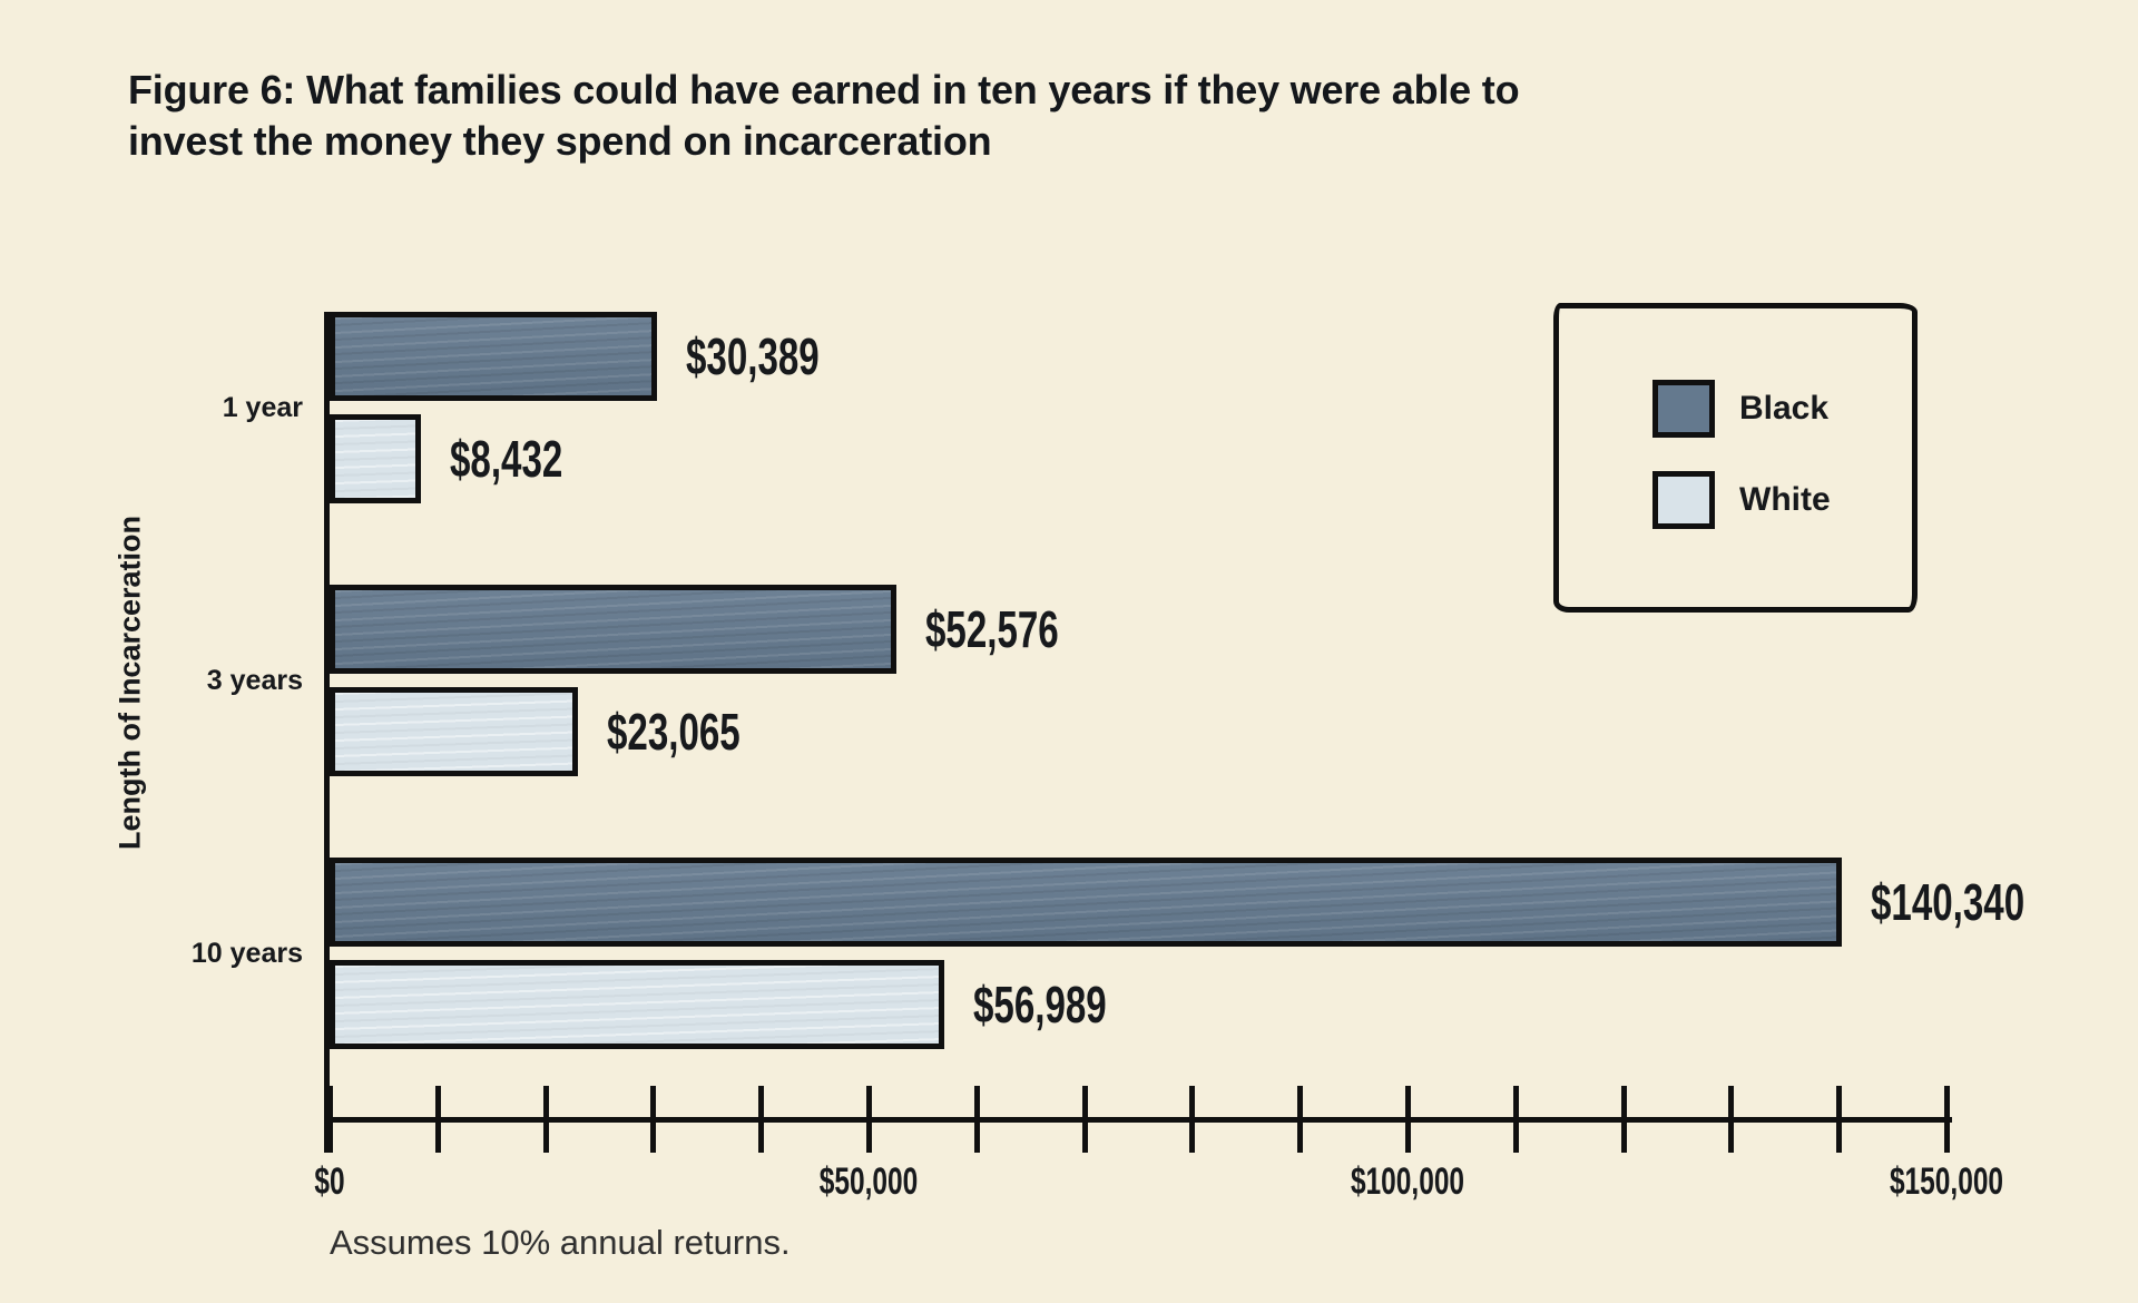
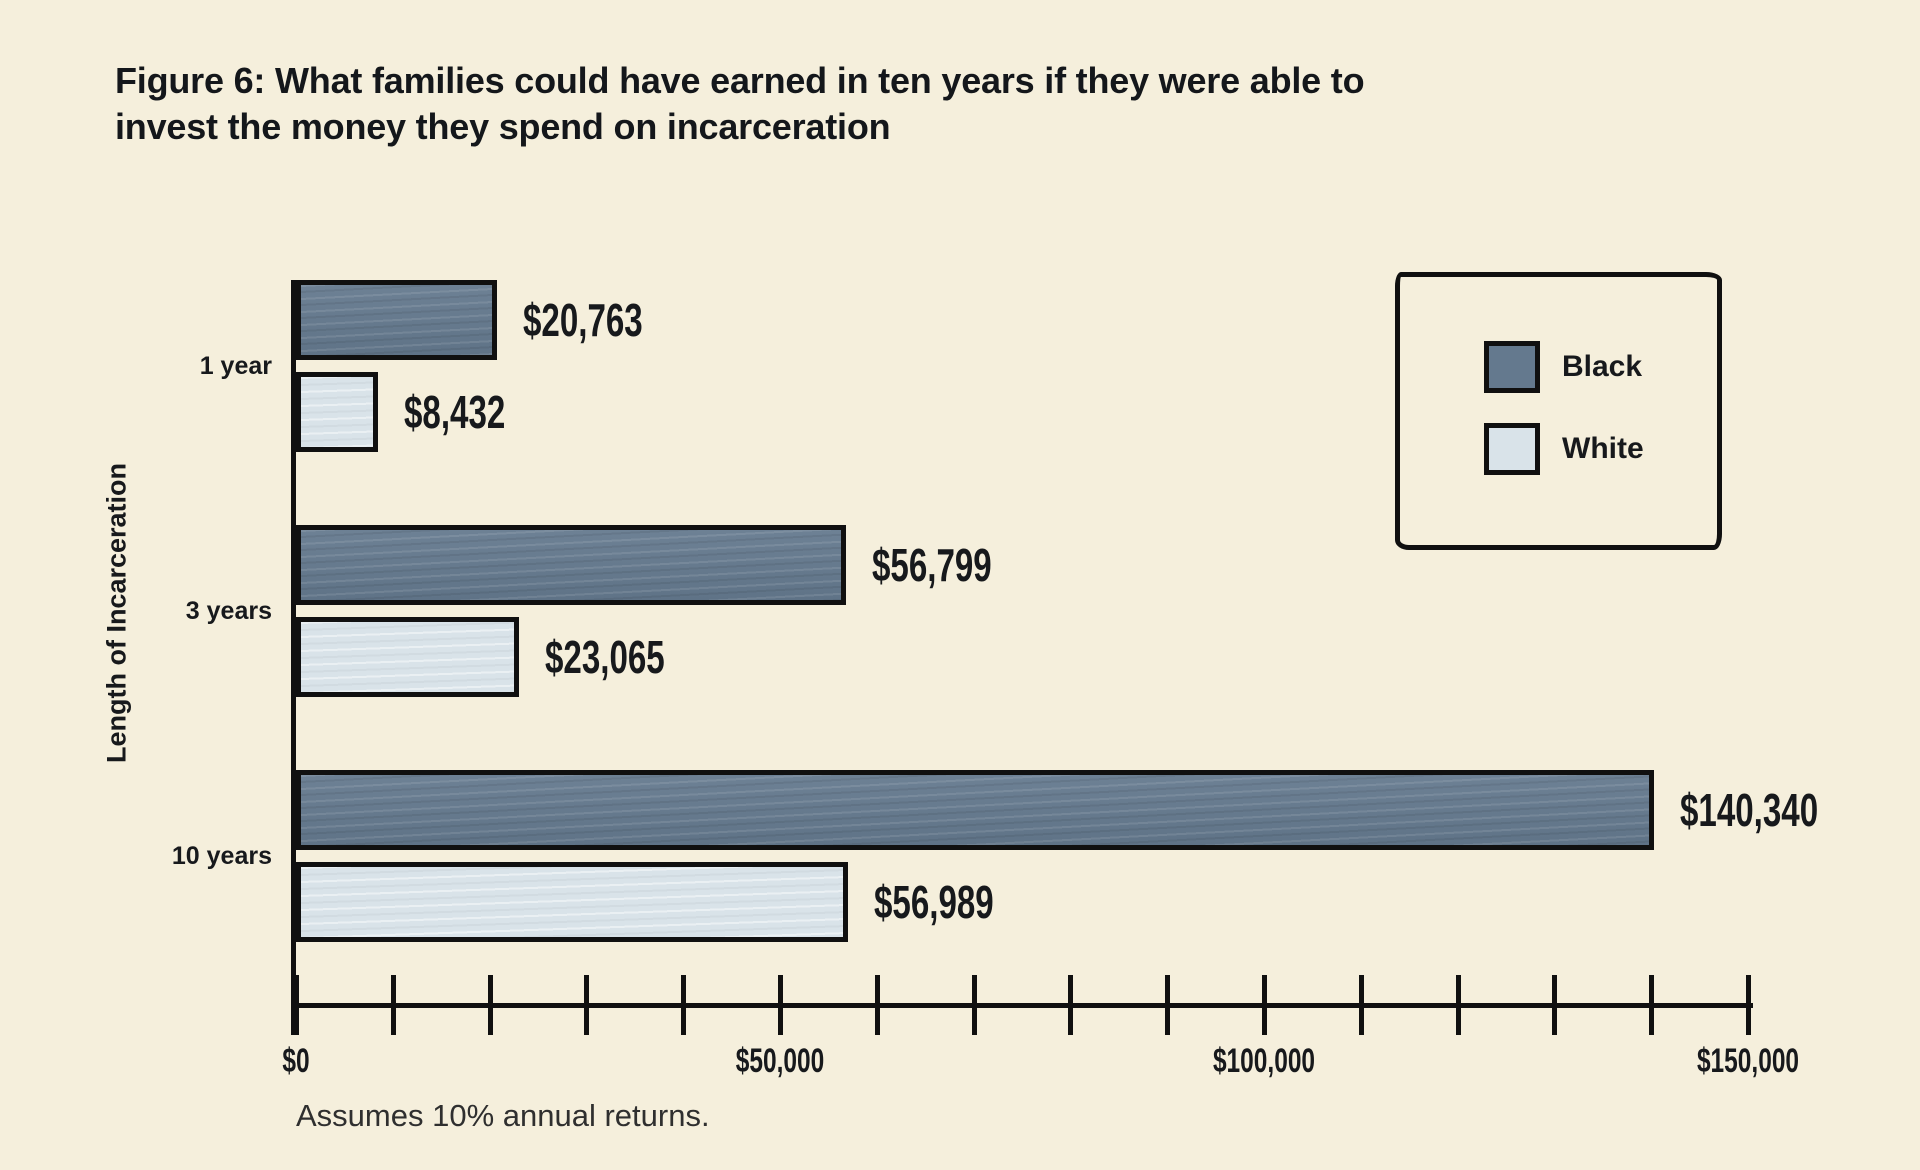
Black/1 year: $30,389 -> $20,763
Black/3 years: $52,576 -> $56,799
